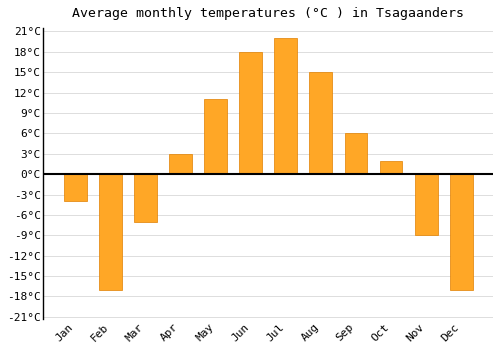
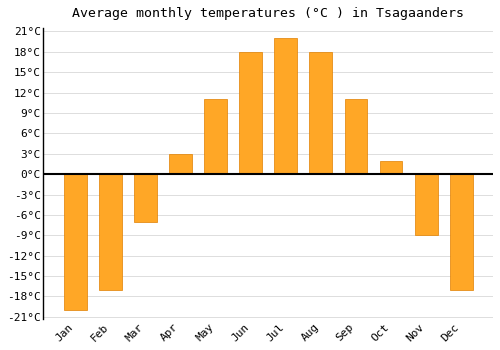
Jan: -4°C -> -20°C
Aug: 15°C -> 18°C
Sep: 6°C -> 11°C
